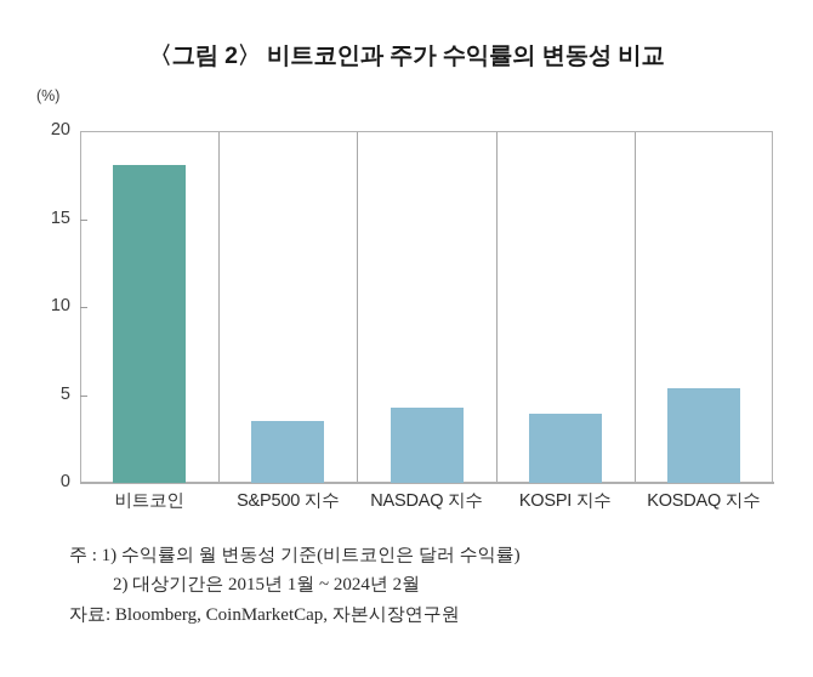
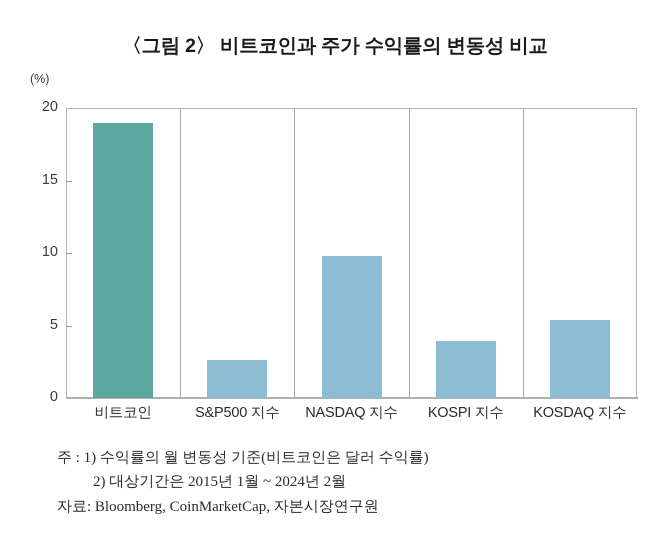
비트코인: 18.1 -> 19.0
S&P500 지수: 3.5 -> 2.6
NASDAQ 지수: 4.3 -> 9.8
